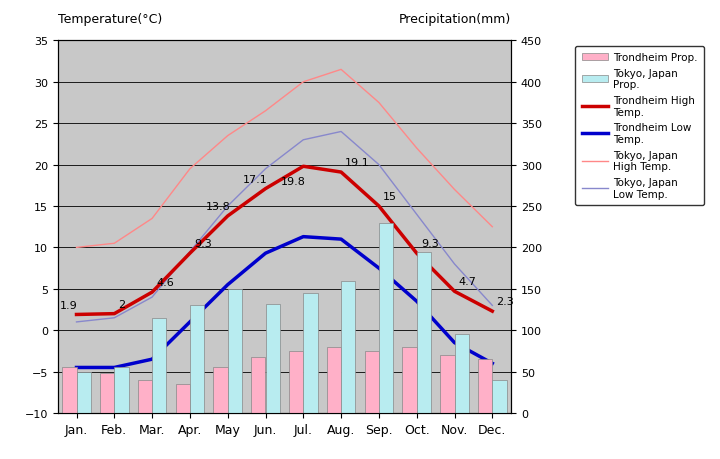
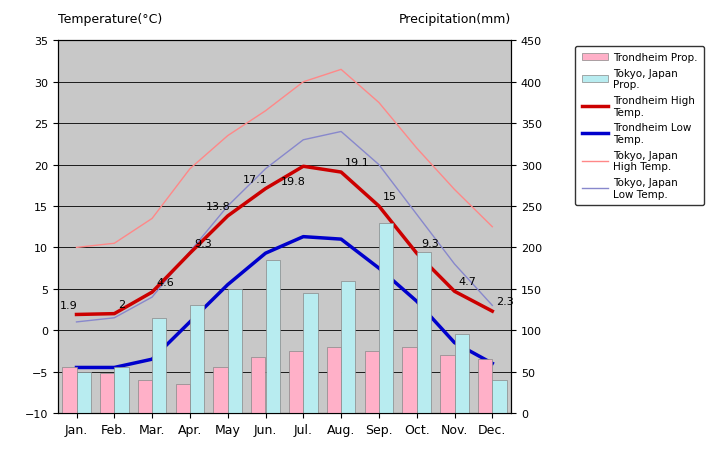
Tokyo, Japan Prop./Jun.: 132 -> 185
